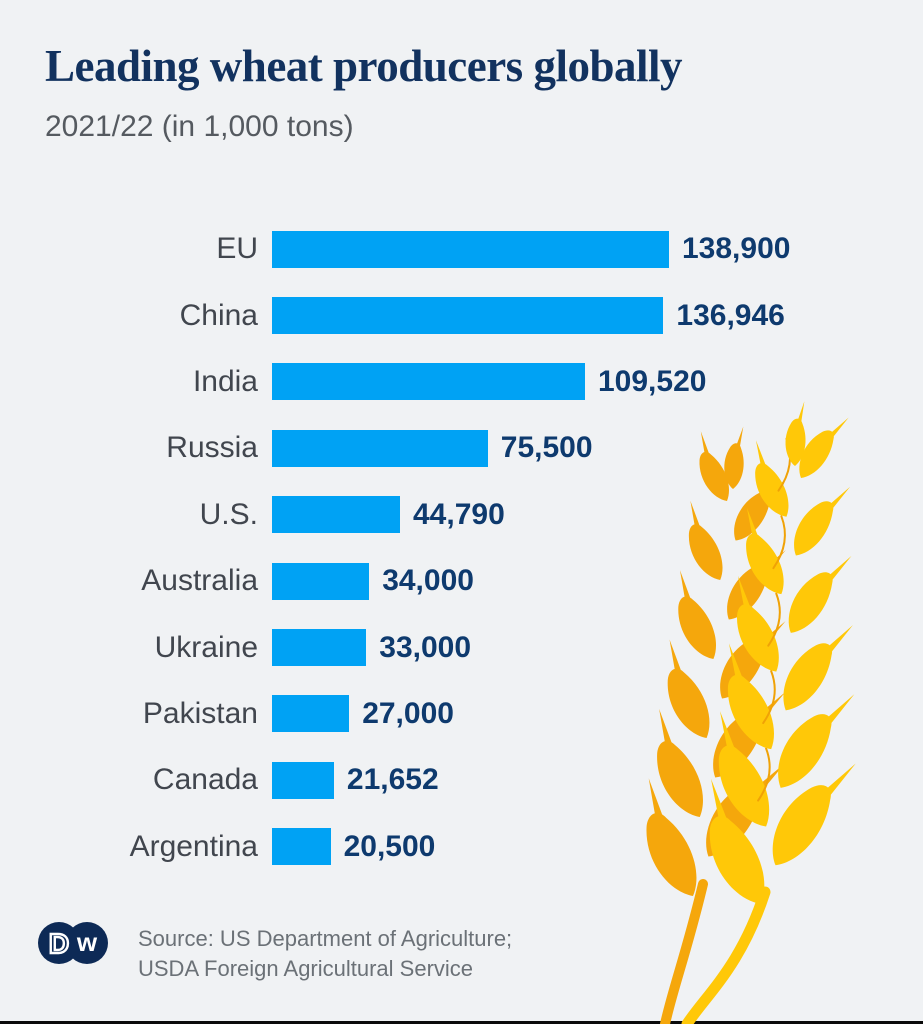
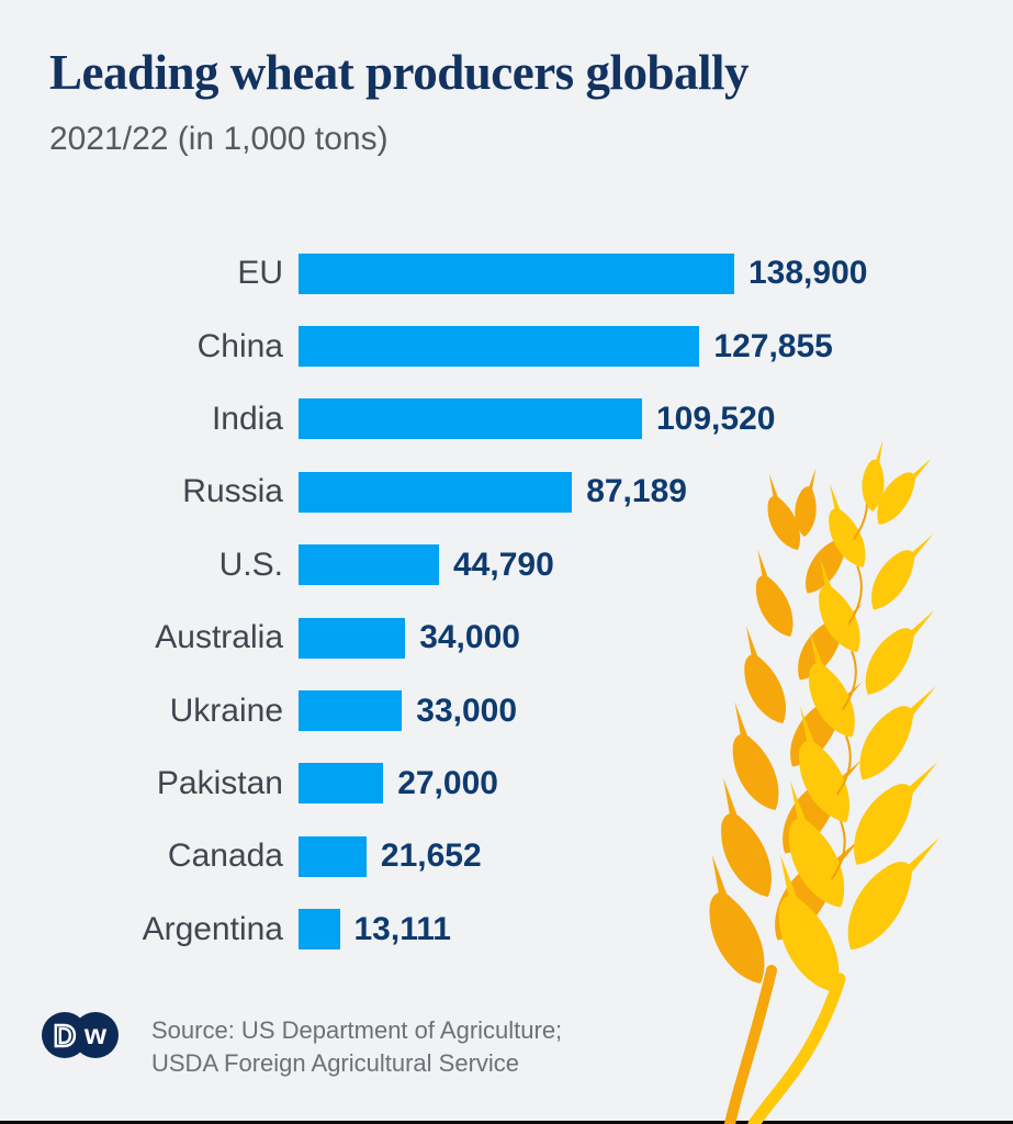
China: 136,946 -> 127,855
Russia: 75,500 -> 87,189
Argentina: 20,500 -> 13,111
